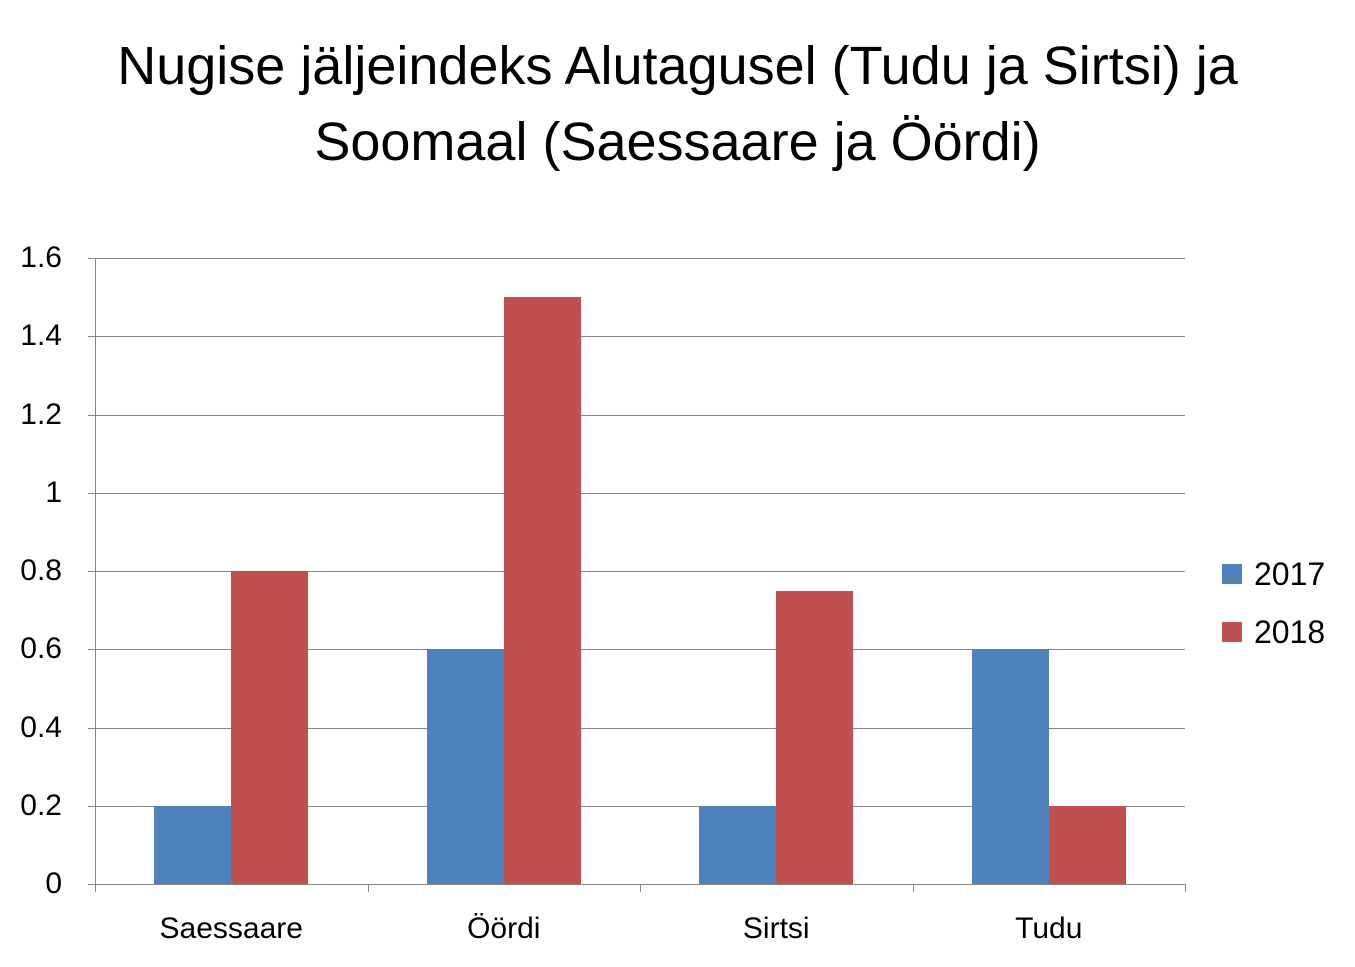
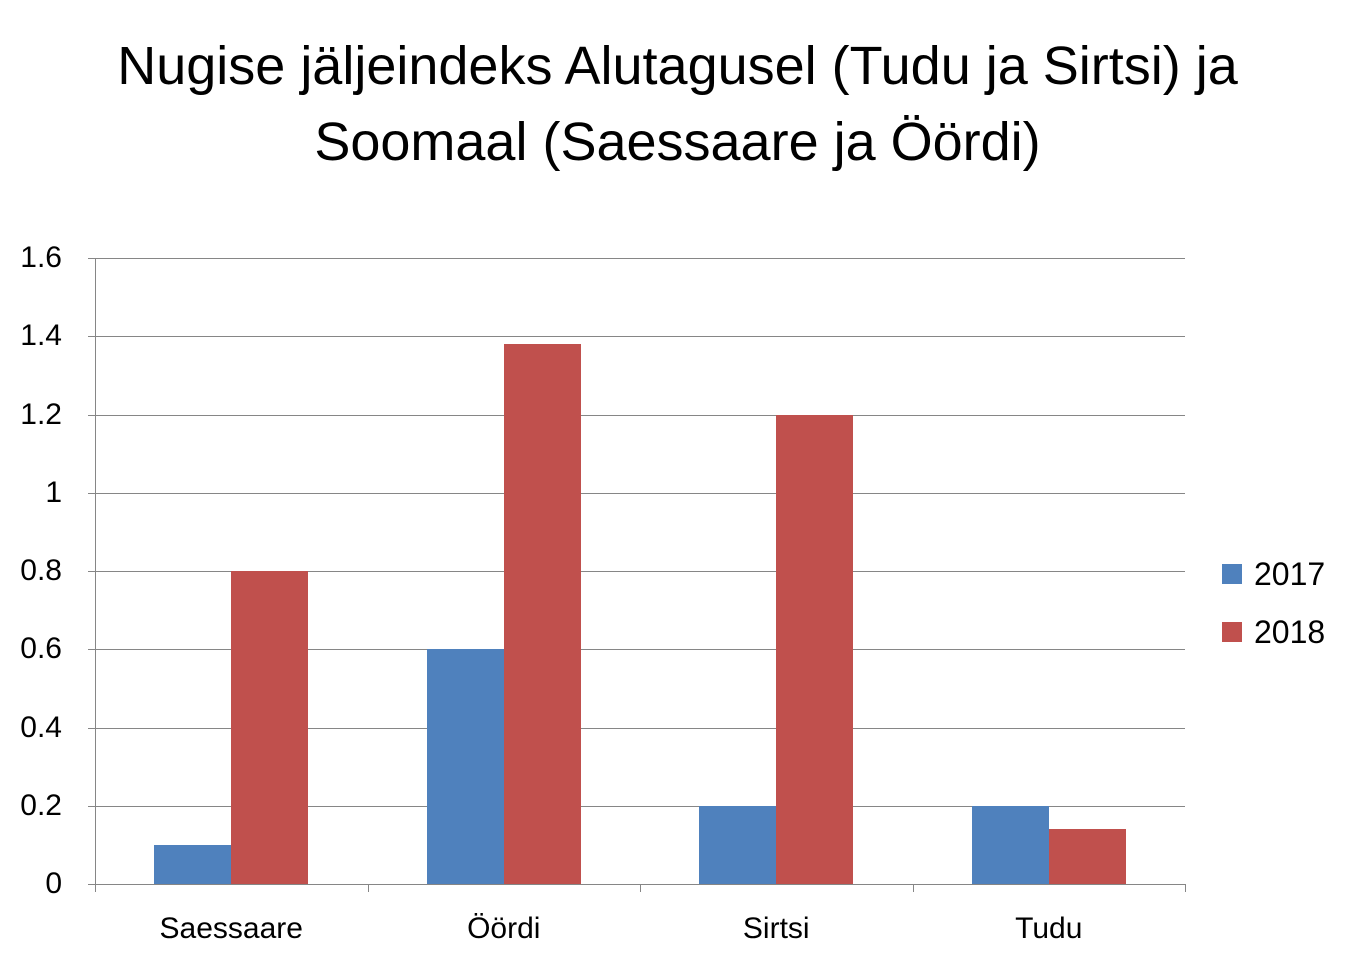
2017/Saessaare: 0.2 -> 0.1
2018/Öördi: 1.50 -> 1.38
2018/Sirtsi: 0.75 -> 1.20
2017/Tudu: 0.6 -> 0.2
2018/Tudu: 0.20 -> 0.14
